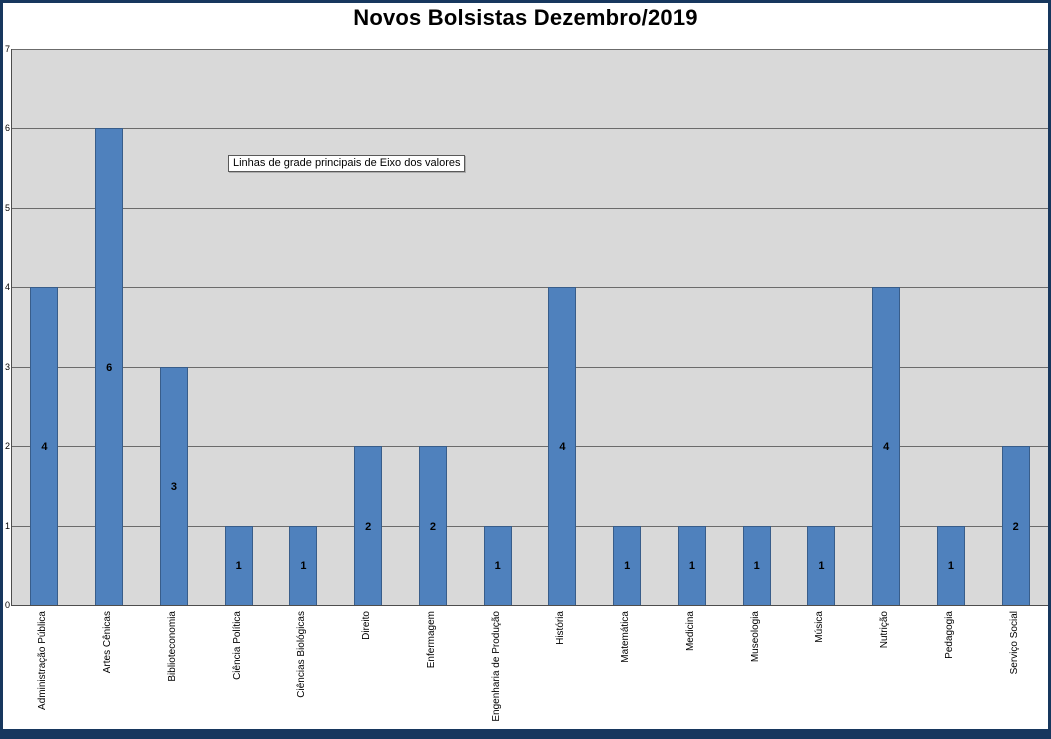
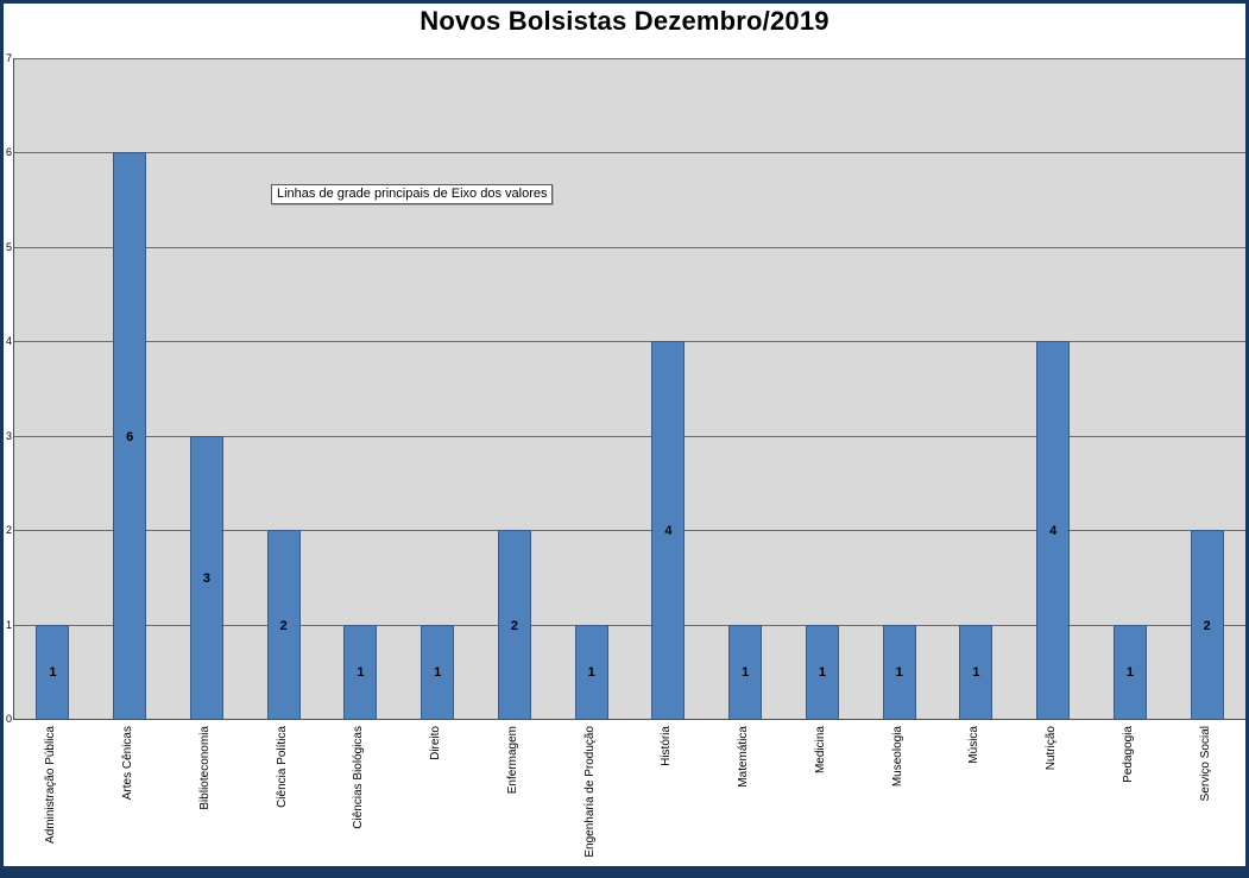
Administração Pública: 4 -> 1
Ciência Política: 1 -> 2
Direito: 2 -> 1
